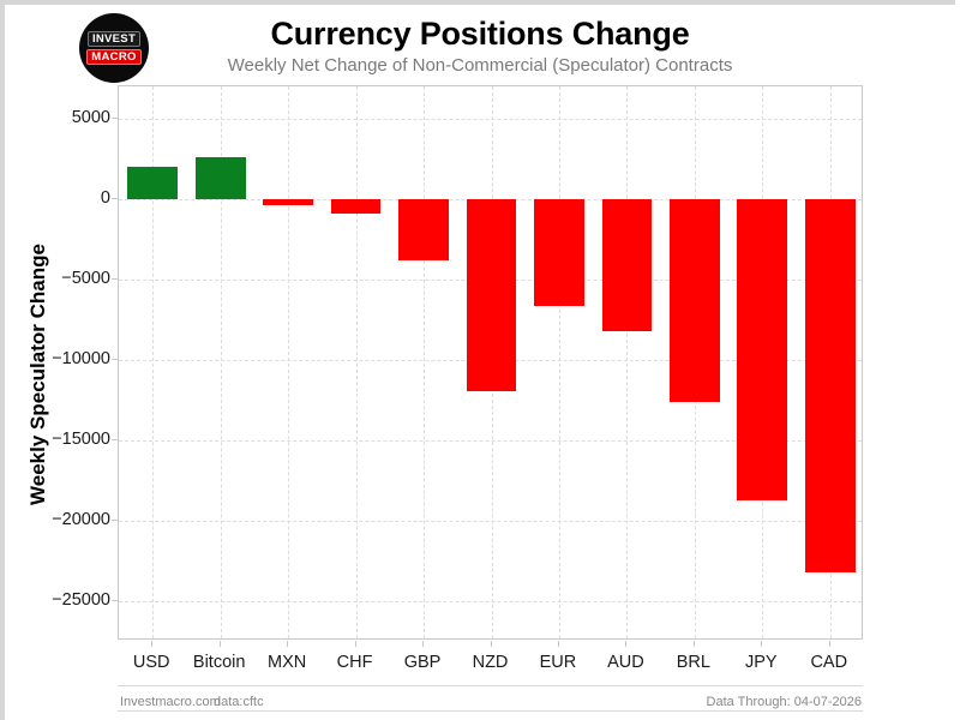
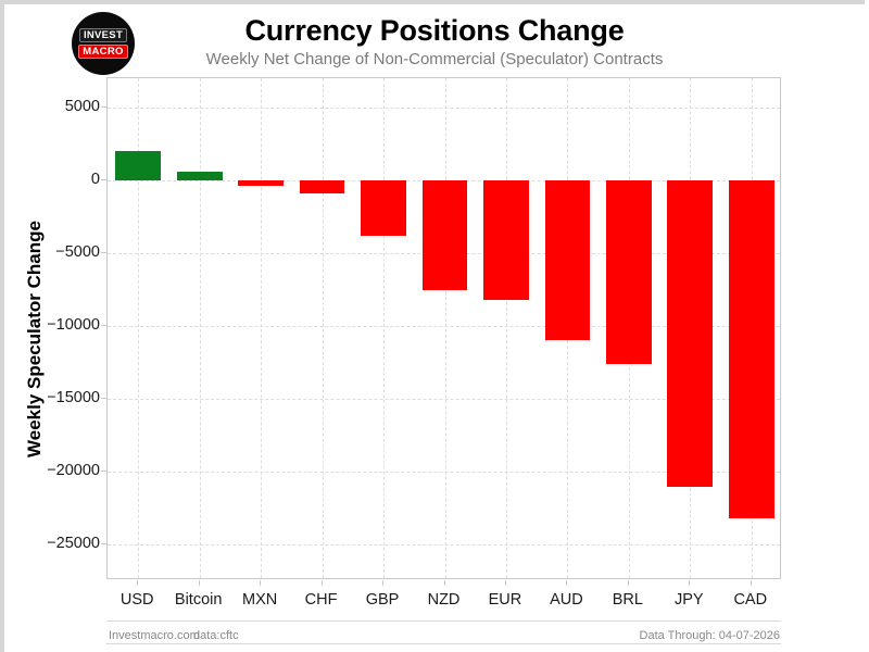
Bitcoin: 2600 -> 600
NZD: -12000 -> -7600
EUR: -6700 -> -8200
AUD: -8200 -> -11000
JPY: -18800 -> -21100
